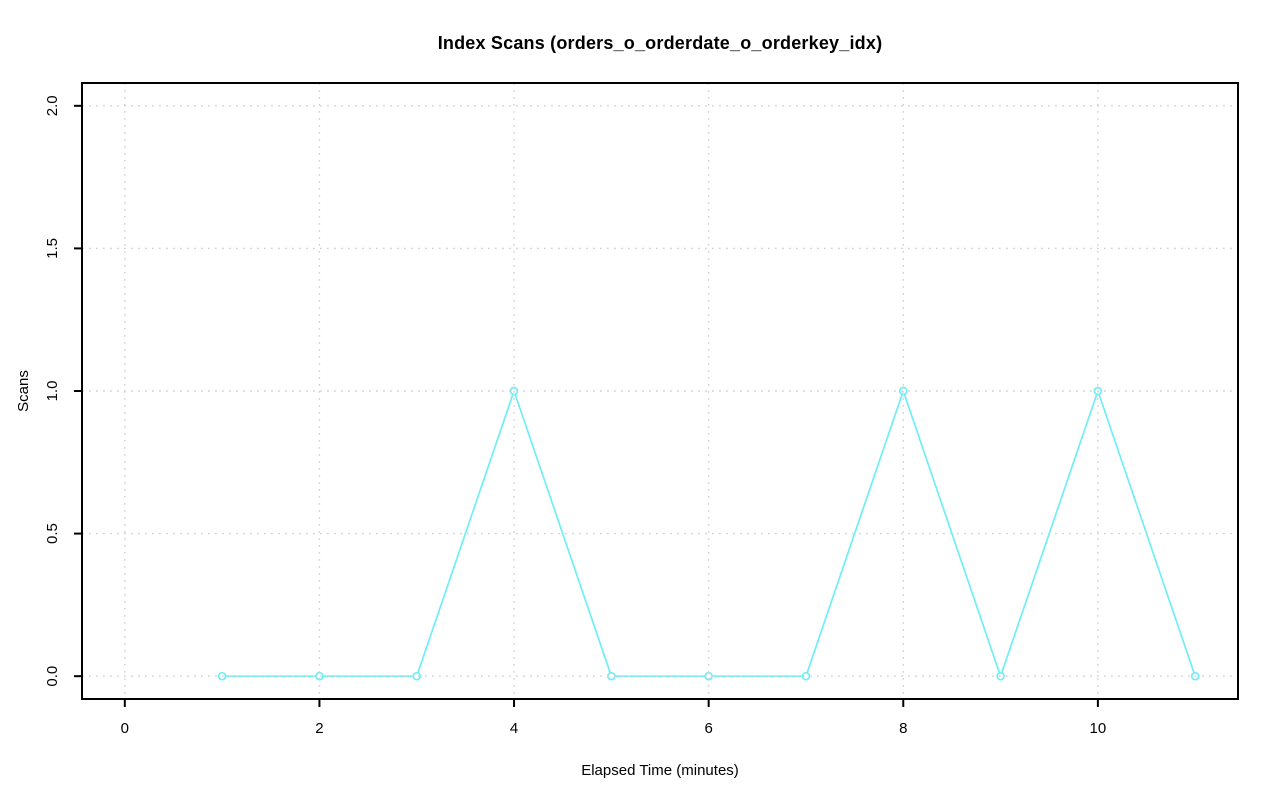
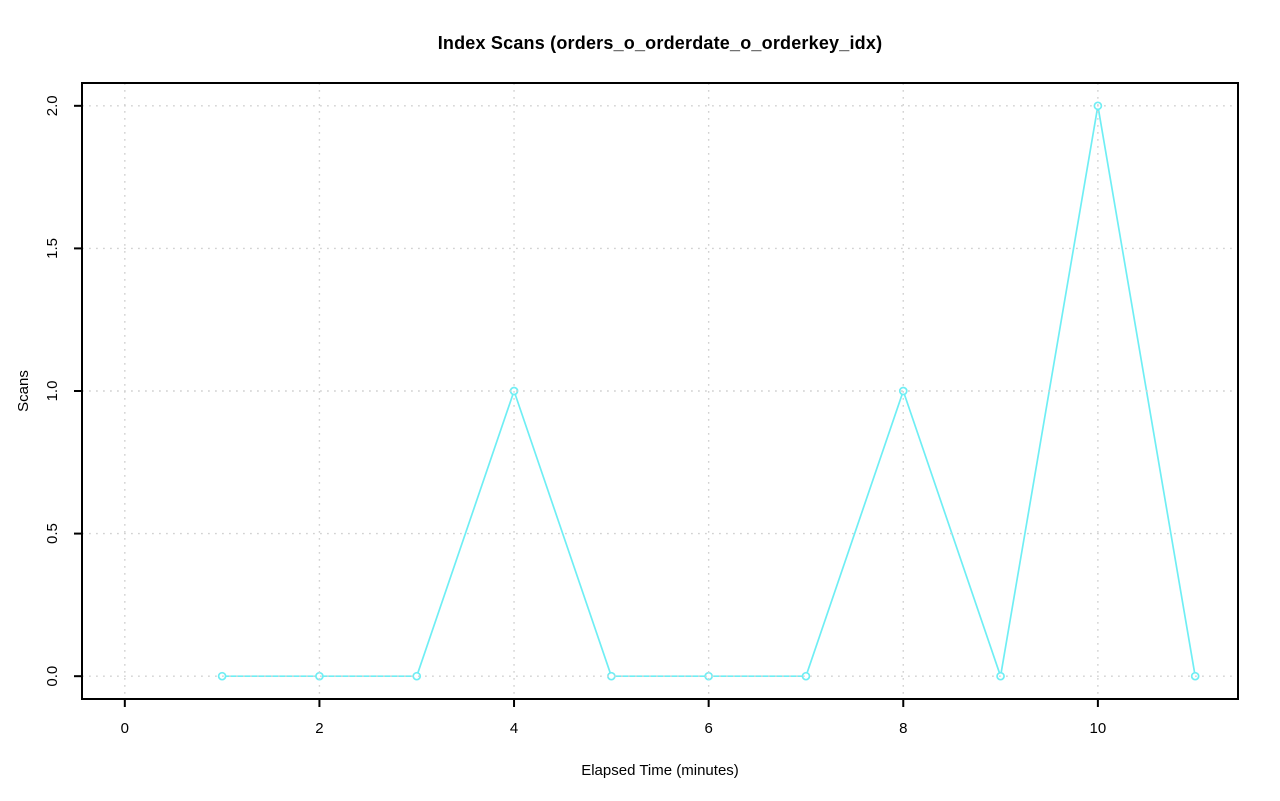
10: 1 -> 2
